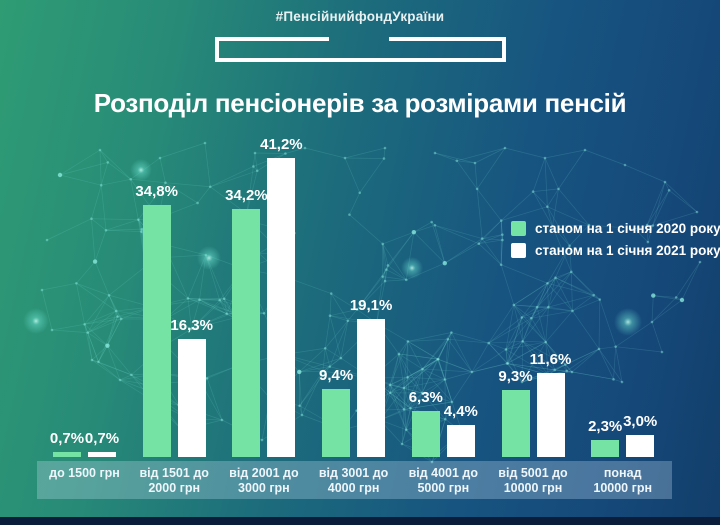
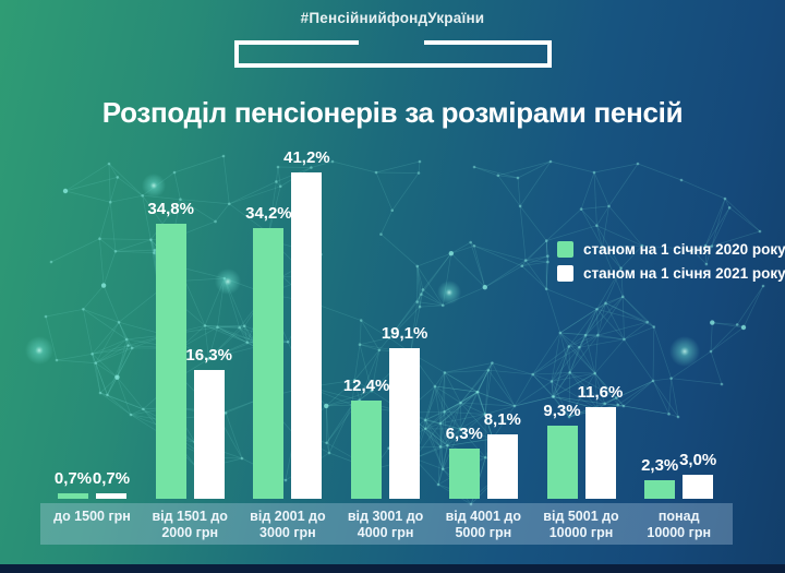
станом на 1 січня 2020 року/від 3001 до 4000 грн: 9,4% -> 12,4%
станом на 1 січня 2021 року/від 4001 до 5000 грн: 4,4% -> 8,1%
